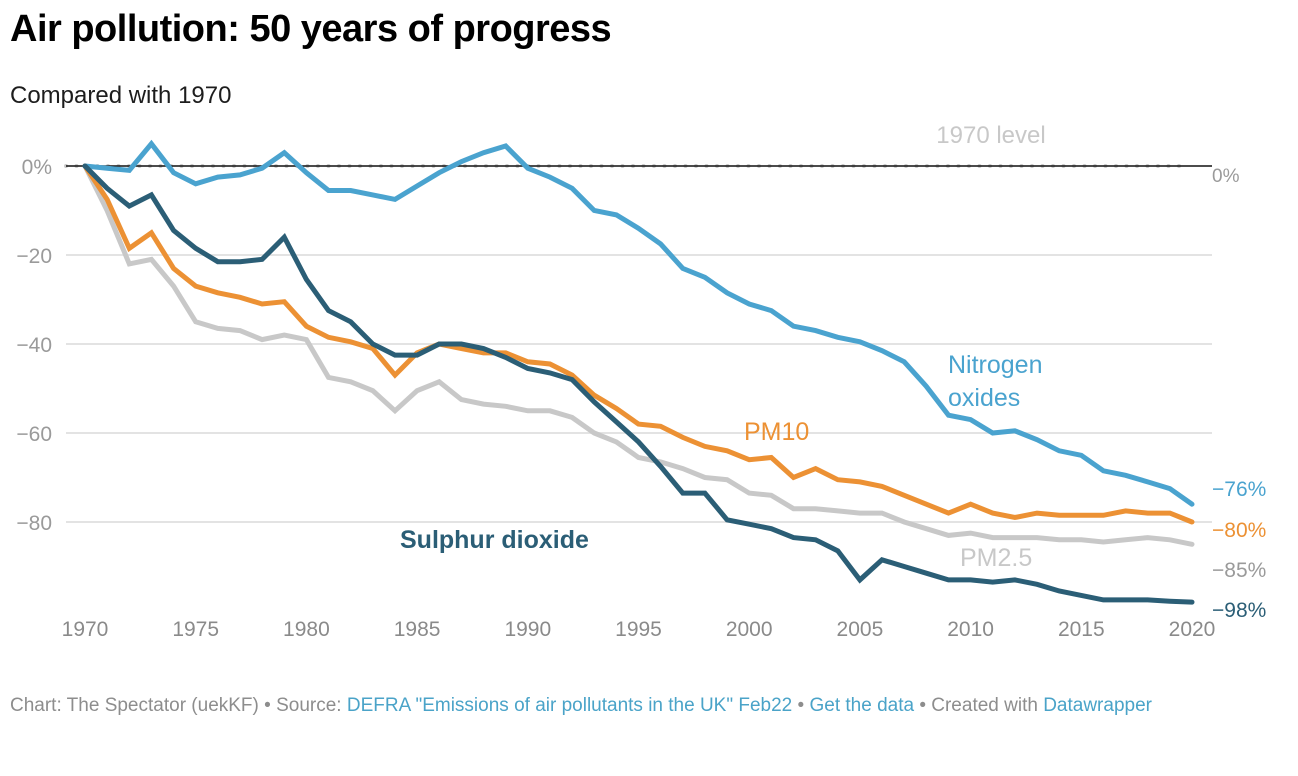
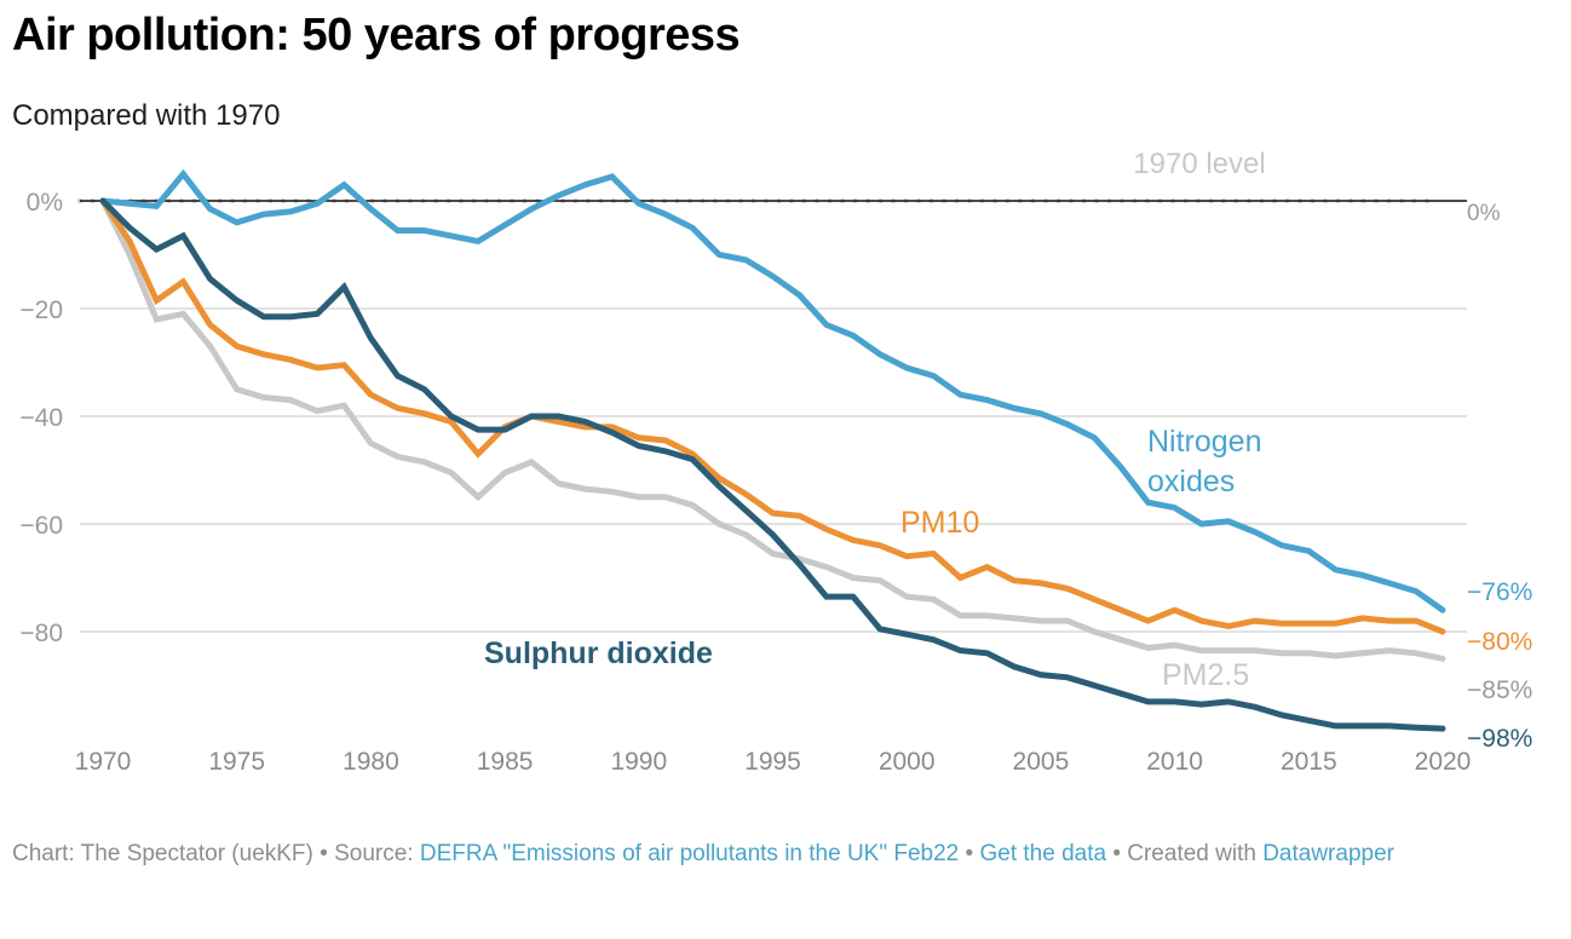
PM2.5/1980: -39% -> -45%
Sulphur dioxide/2005: -93% -> -88%
